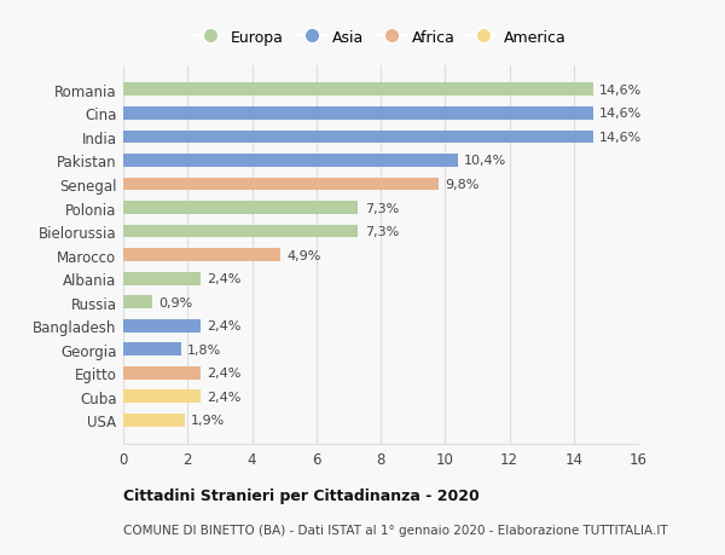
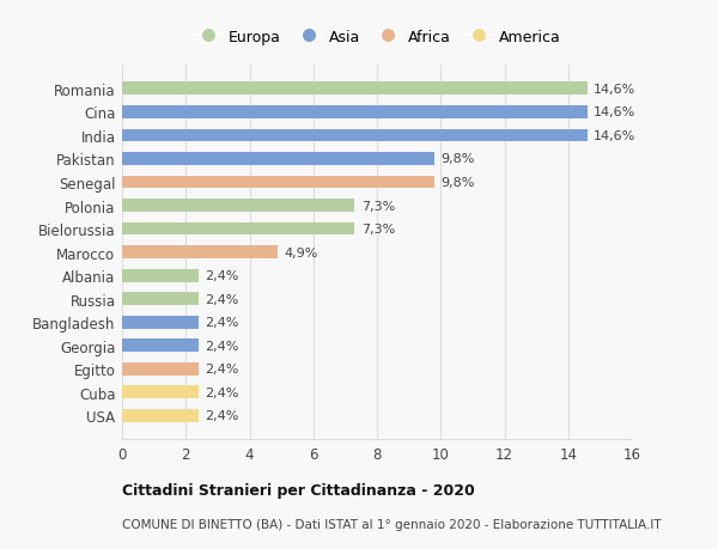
Pakistan: 10,4% -> 9,8%
Russia: 0,9% -> 2,4%
Georgia: 1,8% -> 2,4%
USA: 1,9% -> 2,4%
